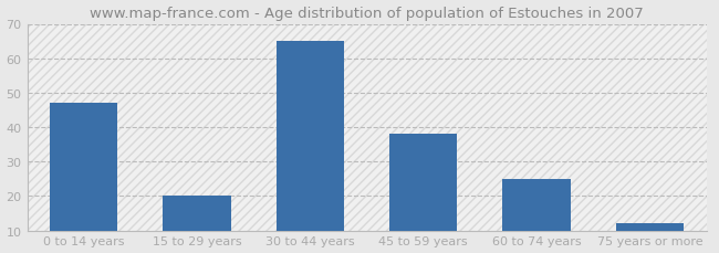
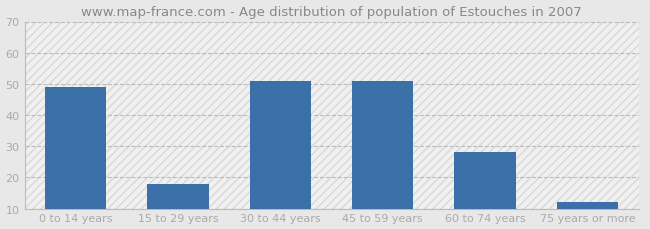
0 to 14 years: 47 -> 49
15 to 29 years: 20 -> 18
30 to 44 years: 65 -> 51
45 to 59 years: 38 -> 51
60 to 74 years: 25 -> 28
